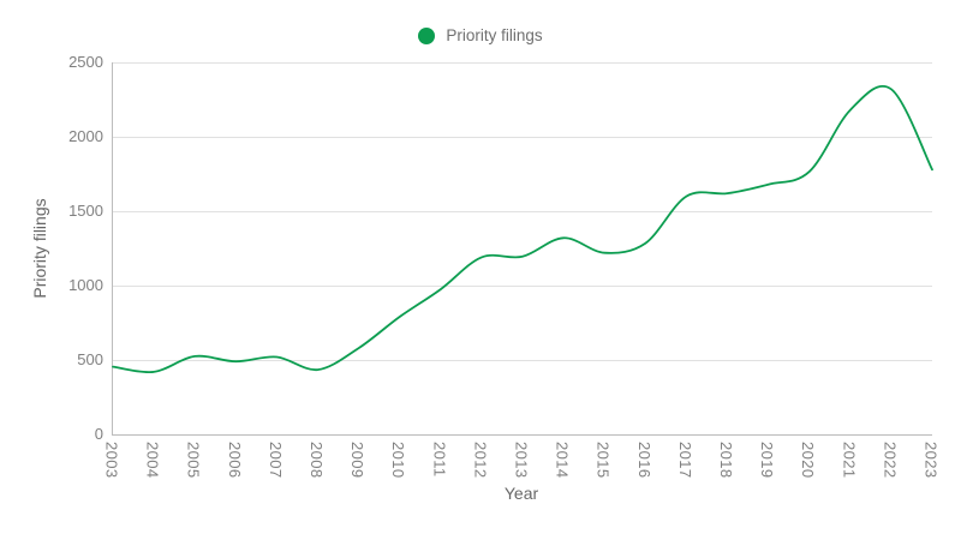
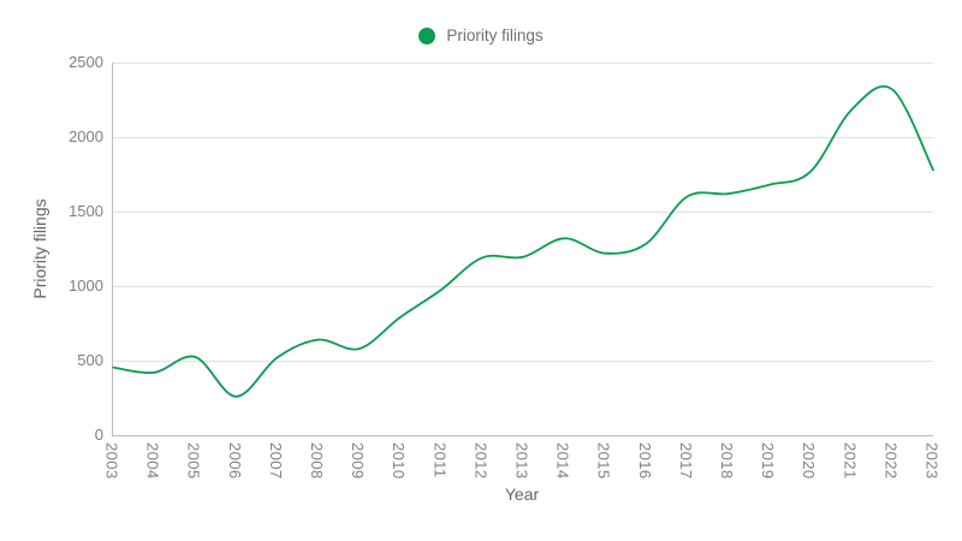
2006: 490 -> 260
2008: 440 -> 640
